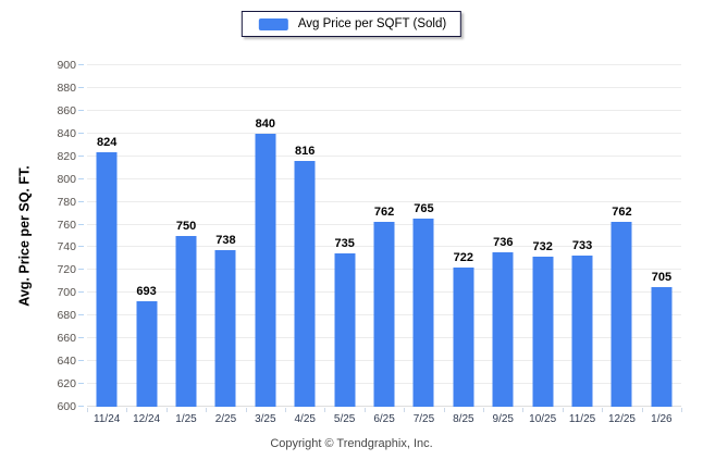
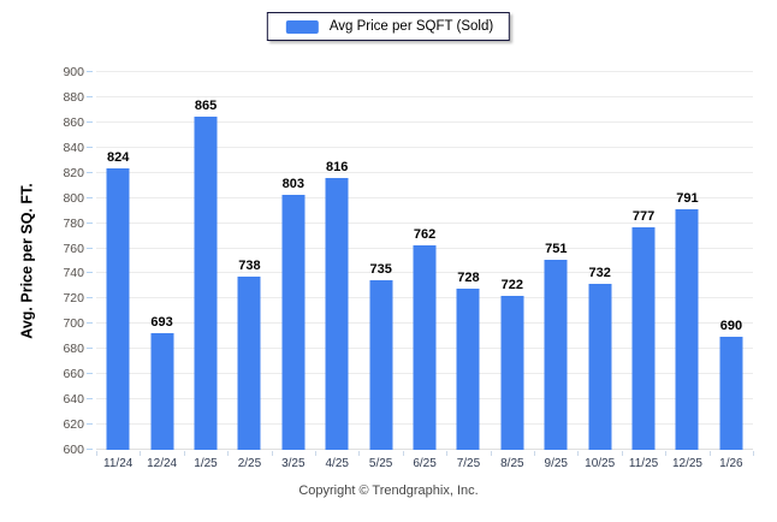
1/25: 750 -> 865
3/25: 840 -> 803
7/25: 765 -> 728
9/25: 736 -> 751
11/25: 733 -> 777
12/25: 762 -> 791
1/26: 705 -> 690
